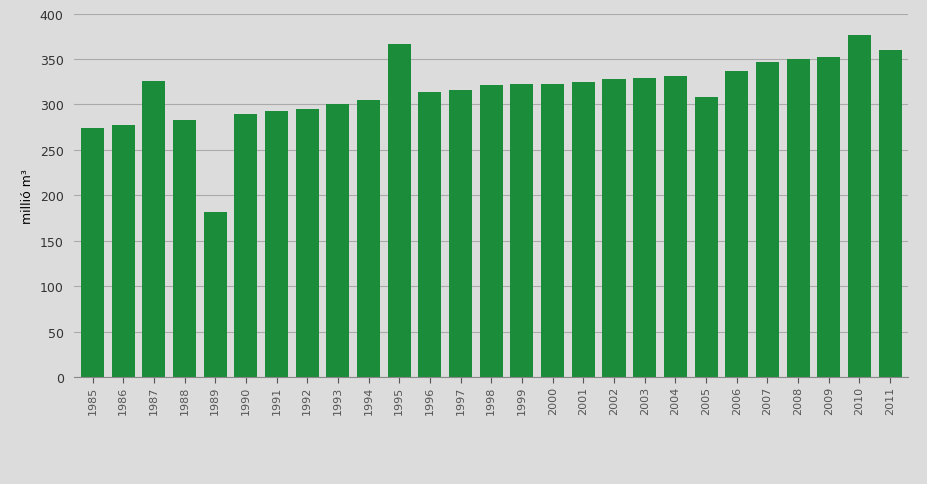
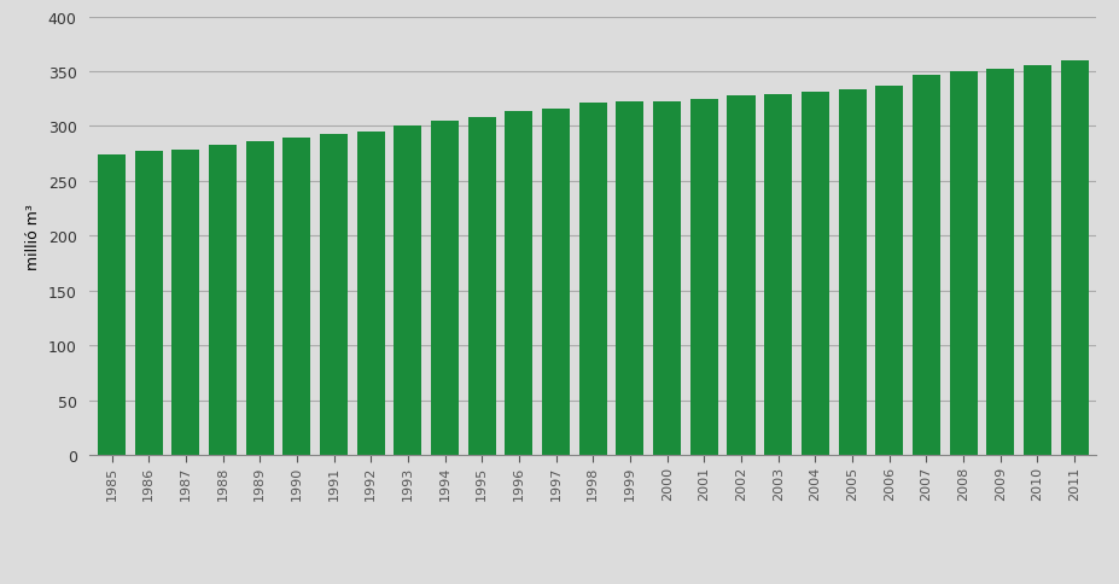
1987: 326 -> 279
1989: 182 -> 286
1995: 366 -> 308
2005: 308 -> 334
2010: 376 -> 356
